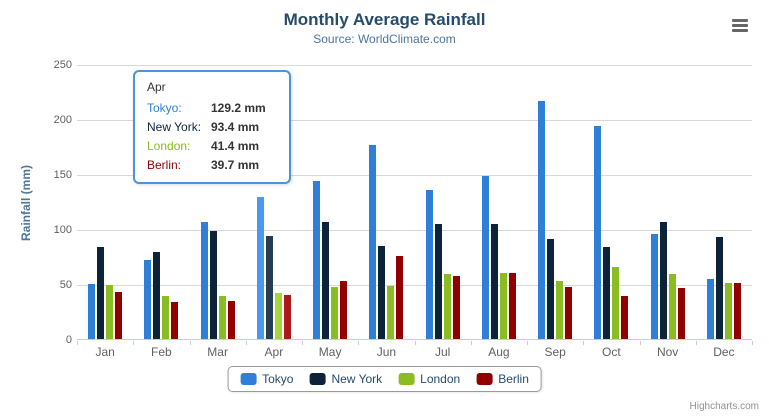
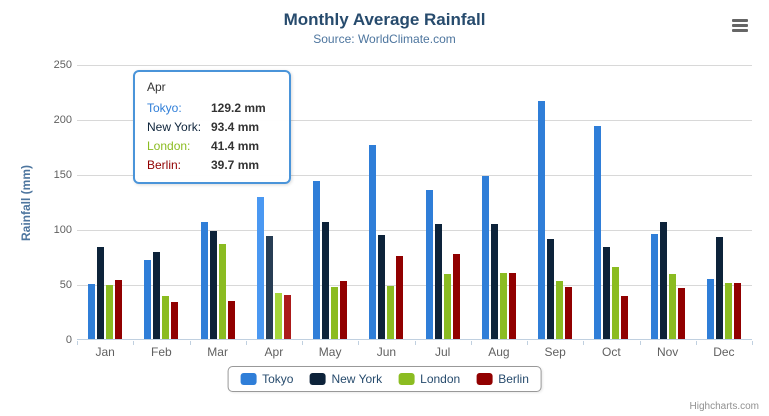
Berlin/Jan: 42 -> 54
London/Mar: 39 -> 86
New York/Jun: 84 -> 95
Berlin/Jul: 57 -> 77
